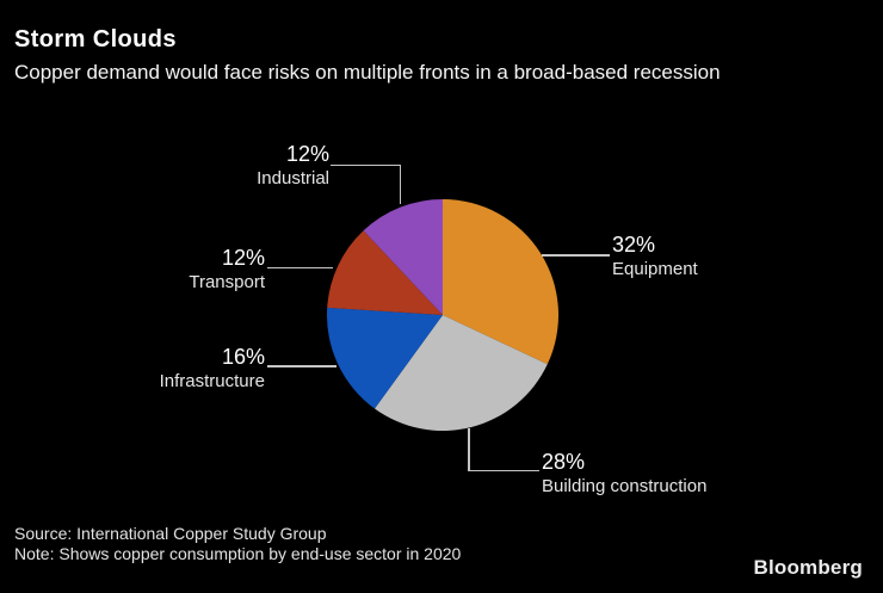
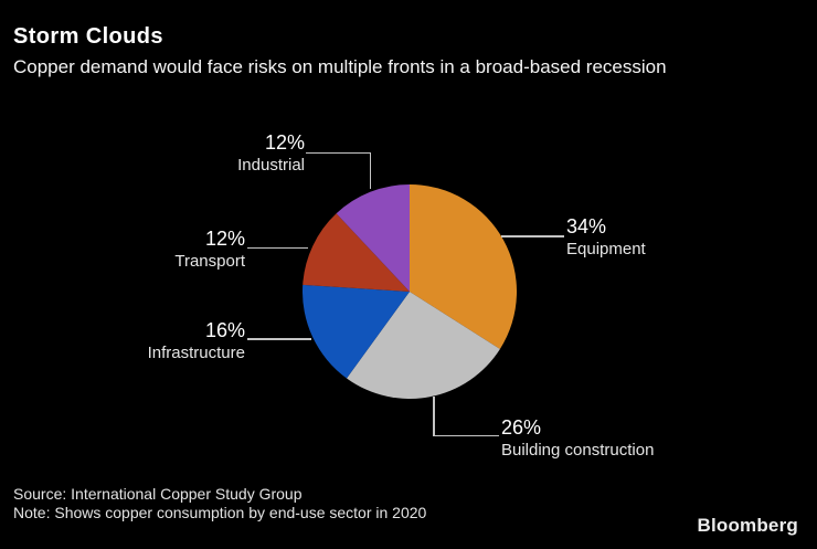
Equipment: 32% -> 34%
Building construction: 28% -> 26%
